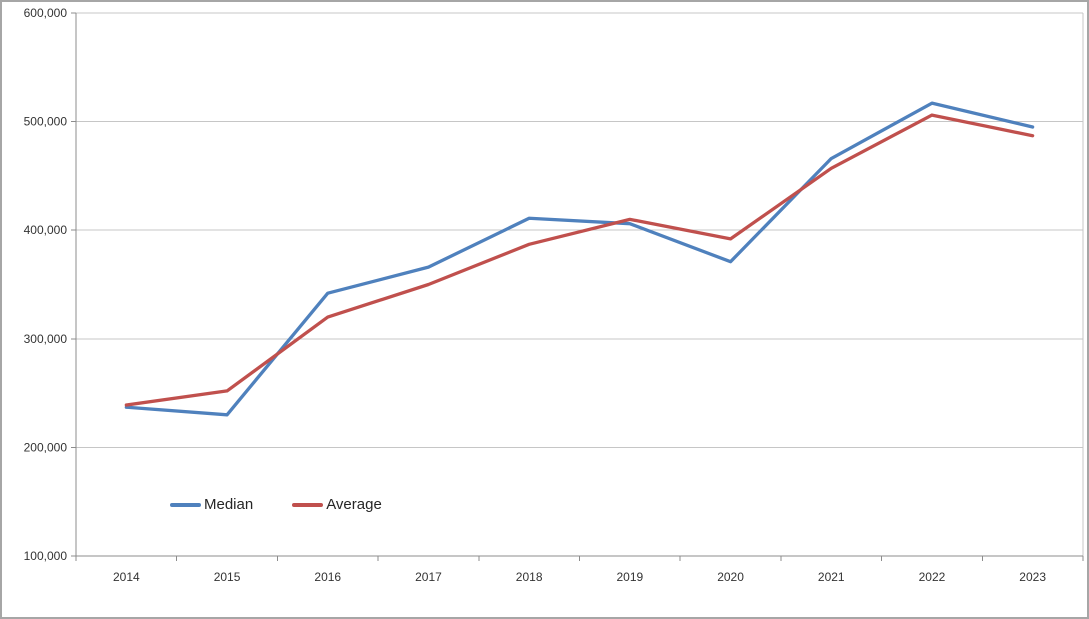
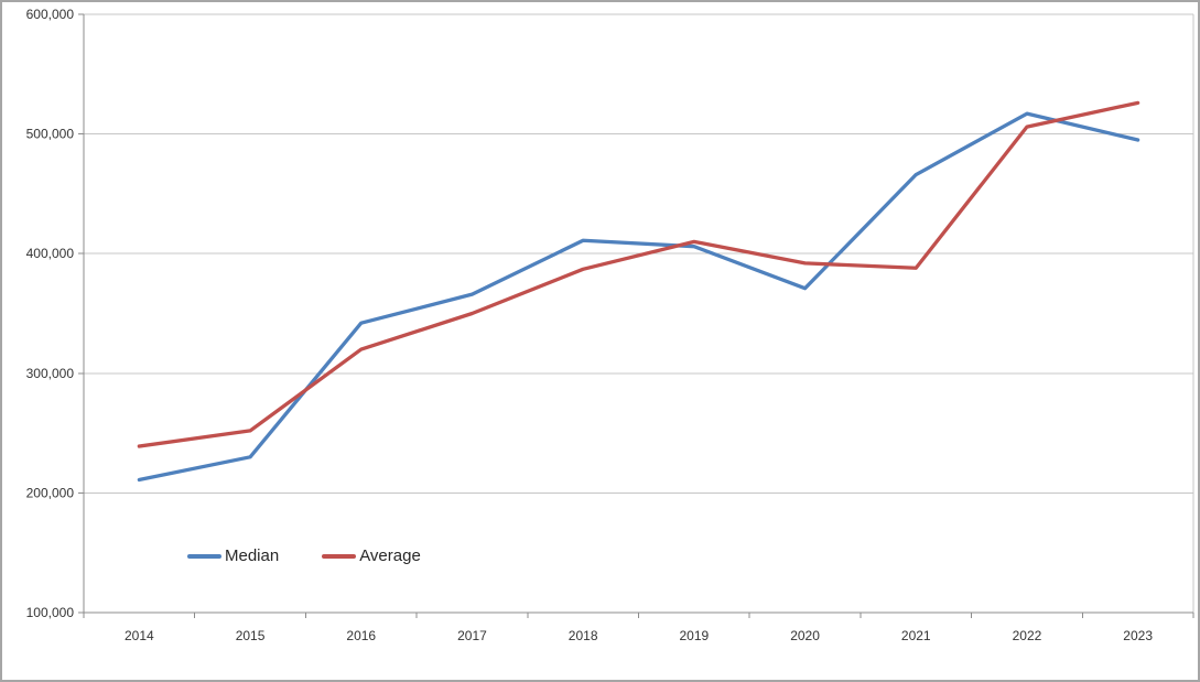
Median/2014: 237000 -> 211000
Average/2021: 457000 -> 388000
Average/2023: 487000 -> 526000
